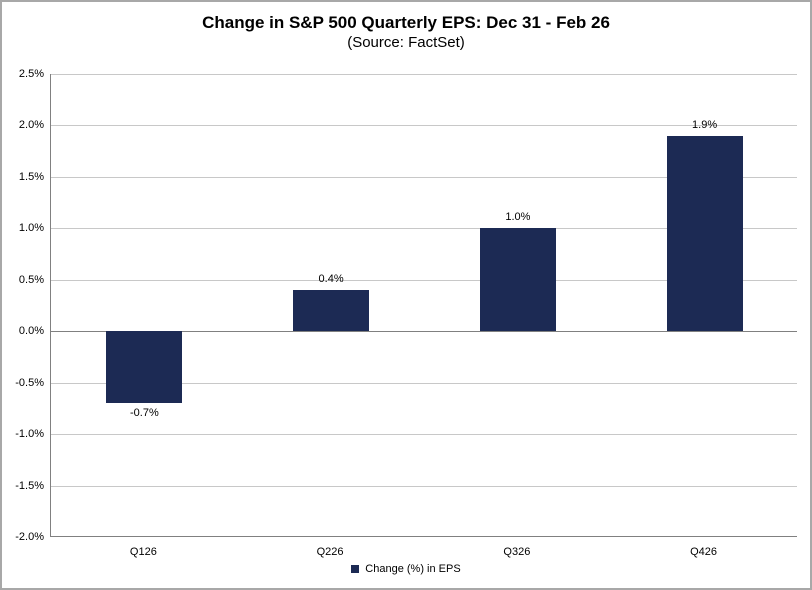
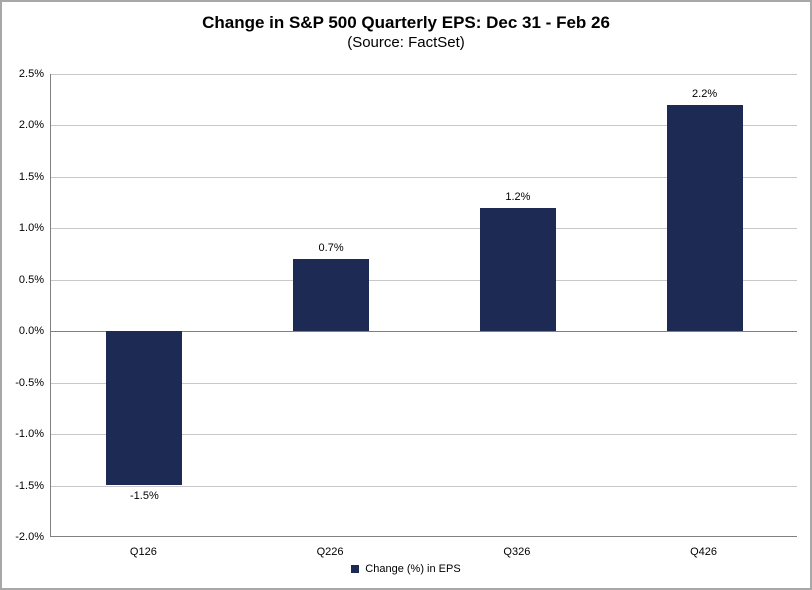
Q126: -0.7% -> -1.5%
Q226: 0.4% -> 0.7%
Q326: 1.0% -> 1.2%
Q426: 1.9% -> 2.2%
